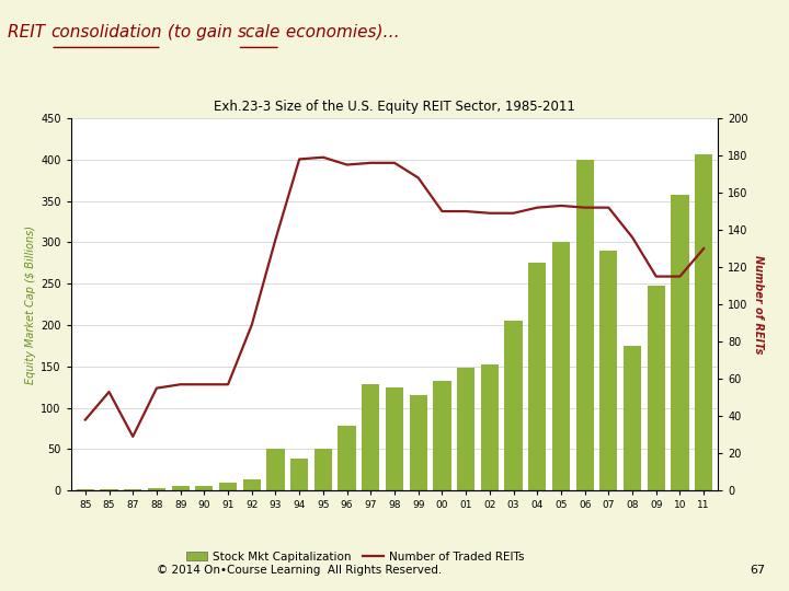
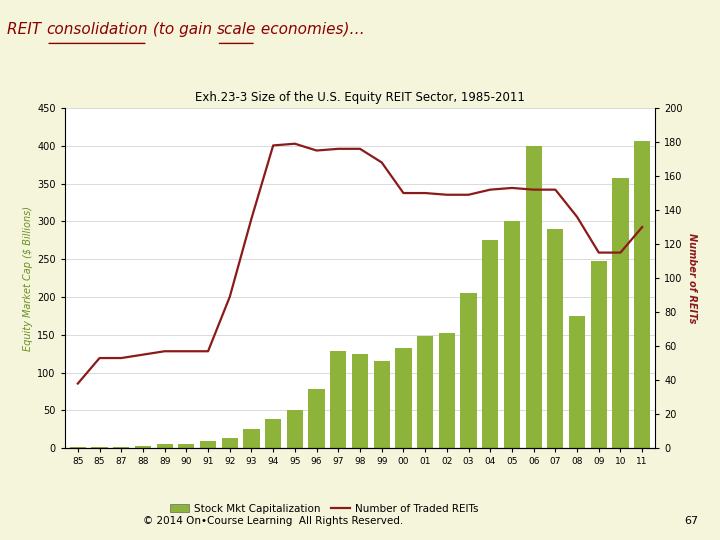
Number of Traded REITs/87: 29 -> 53
Stock Mkt Capitalization/93: 50 -> 25
